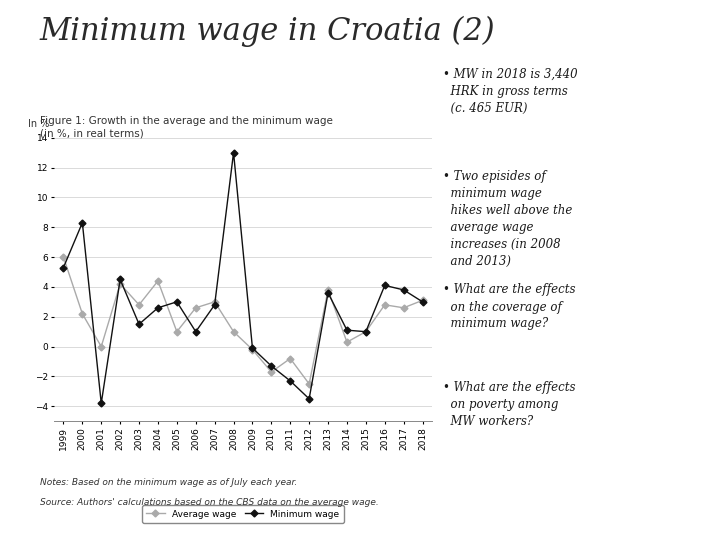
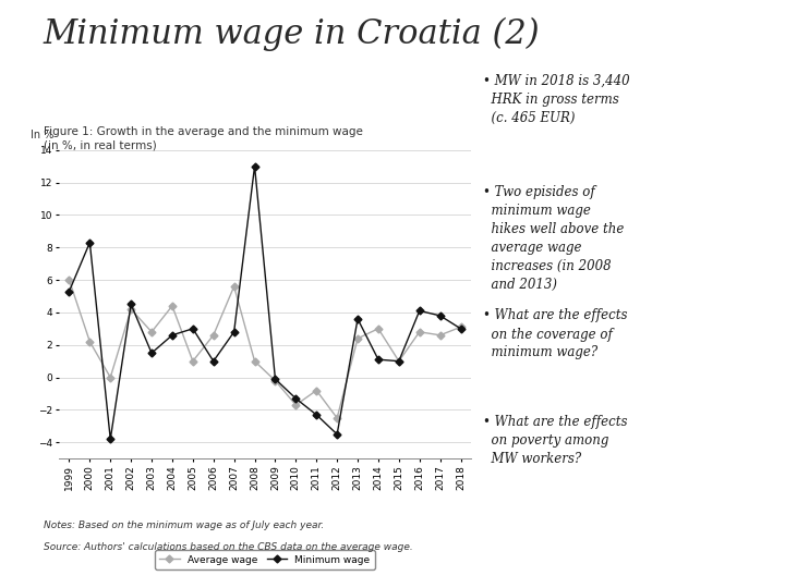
Average wage/2007: 3.0 -> 5.6
Average wage/2013: 3.8 -> 2.4
Average wage/2014: 0.3 -> 3.0
